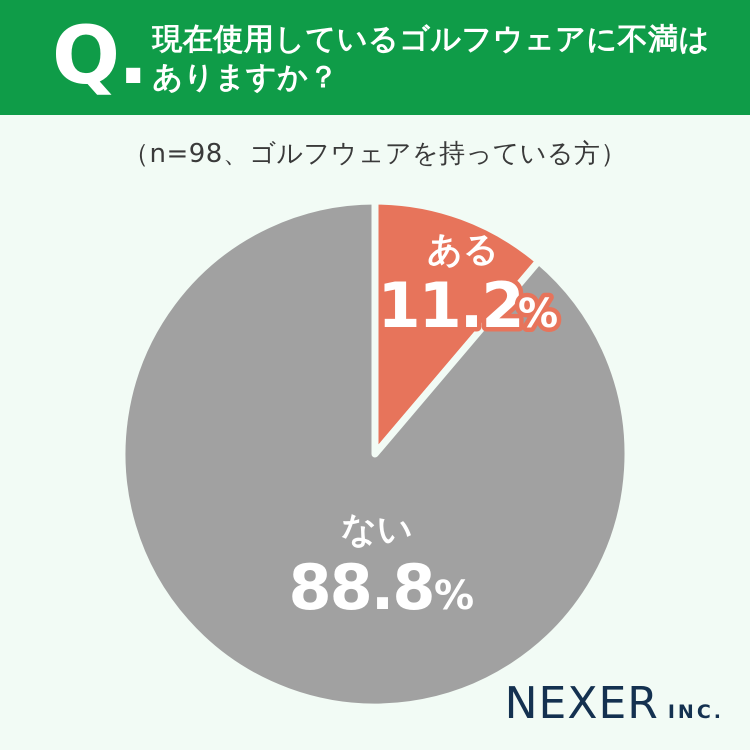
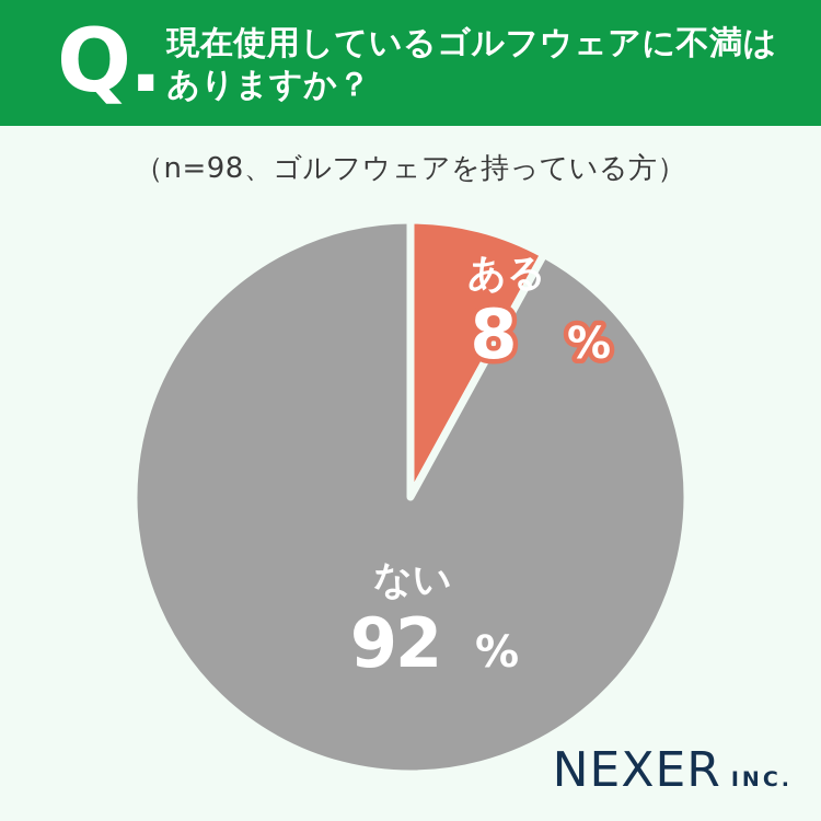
ある: 11.2 -> 8
ない: 88.8 -> 92
